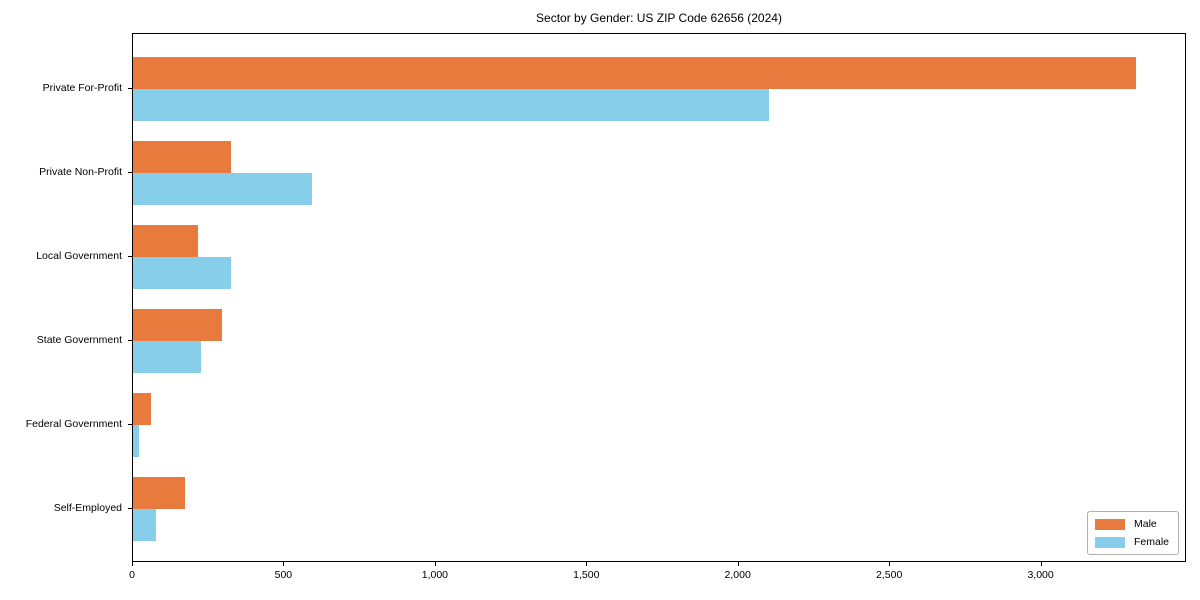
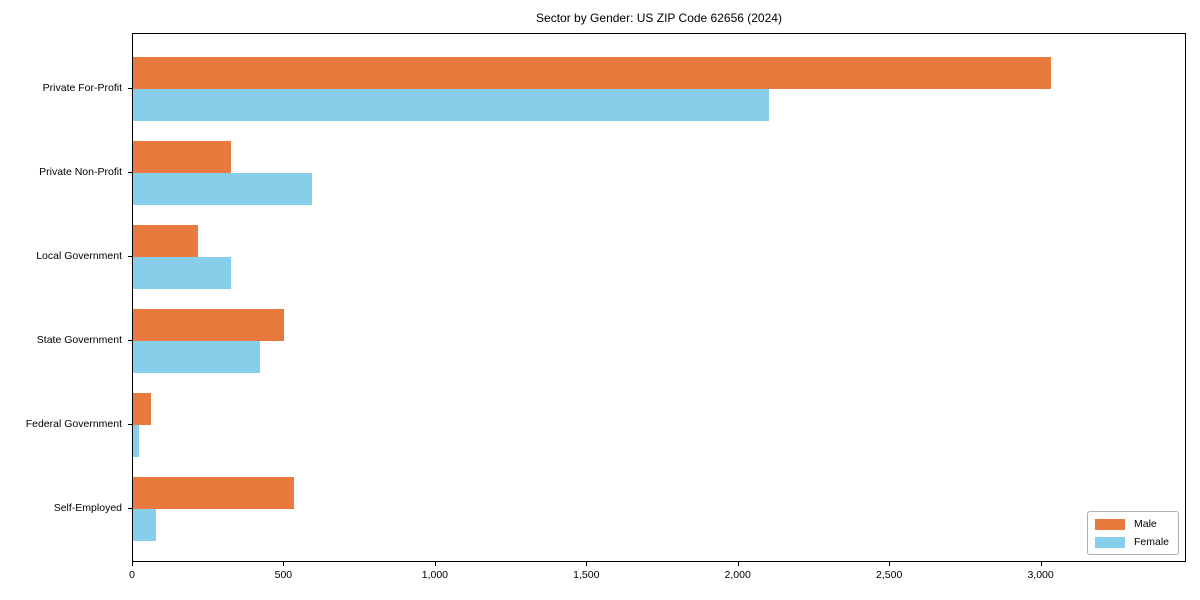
Male/Private For-Profit: 3310 -> 3030
Male/State Government: 300 -> 500
Female/State Government: 220 -> 420
Male/Self-Employed: 170 -> 530
